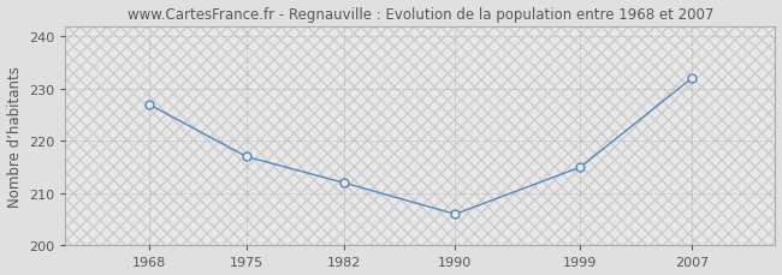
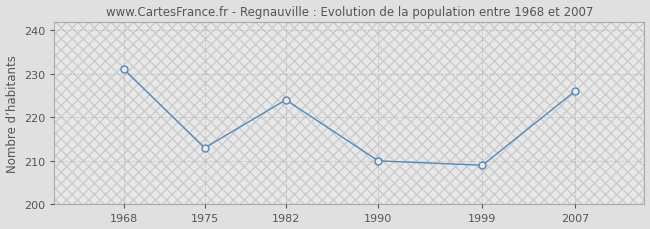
1968: 227 -> 231
1975: 217 -> 213
1982: 212 -> 224
1990: 206 -> 210
1999: 215 -> 209
2007: 232 -> 226
